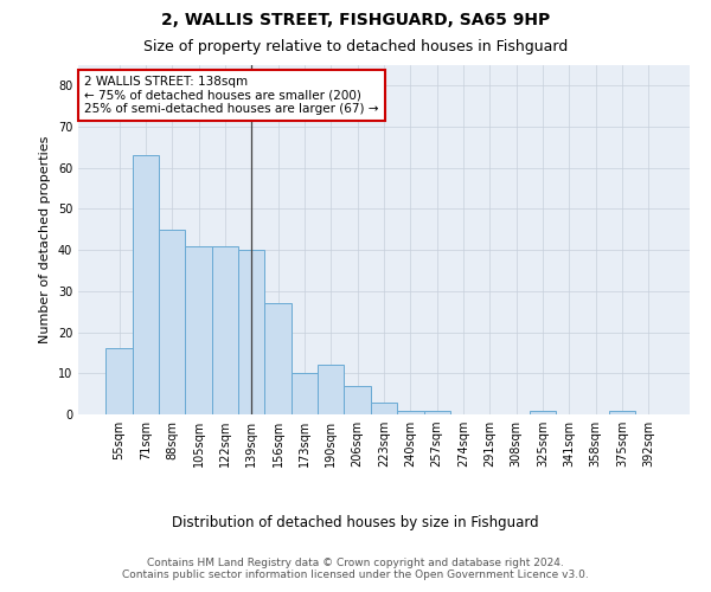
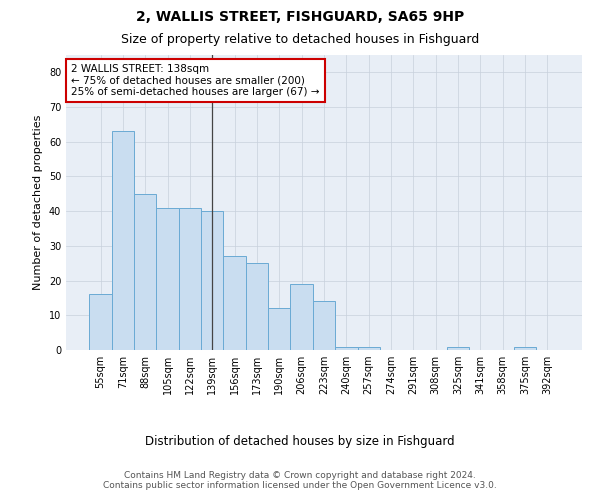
173sqm: 10 -> 25
206sqm: 7 -> 19
223sqm: 3 -> 14
